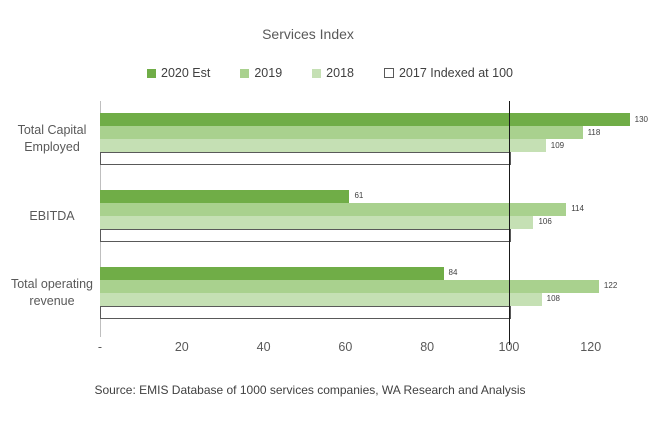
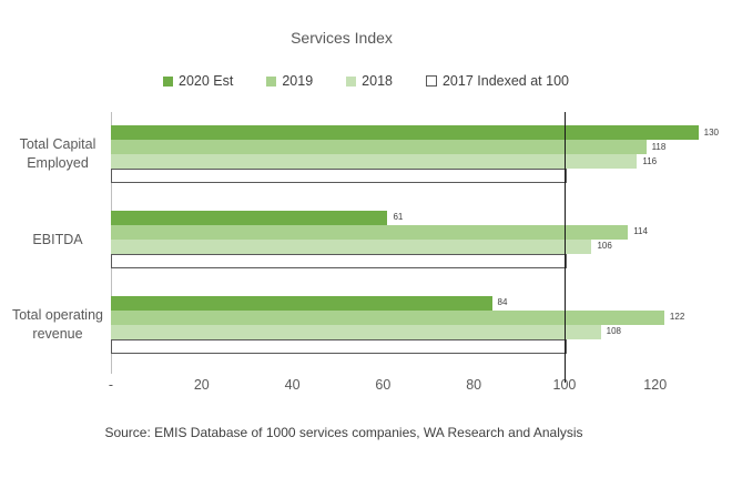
2018/Total Capital Employed: 109 -> 116
